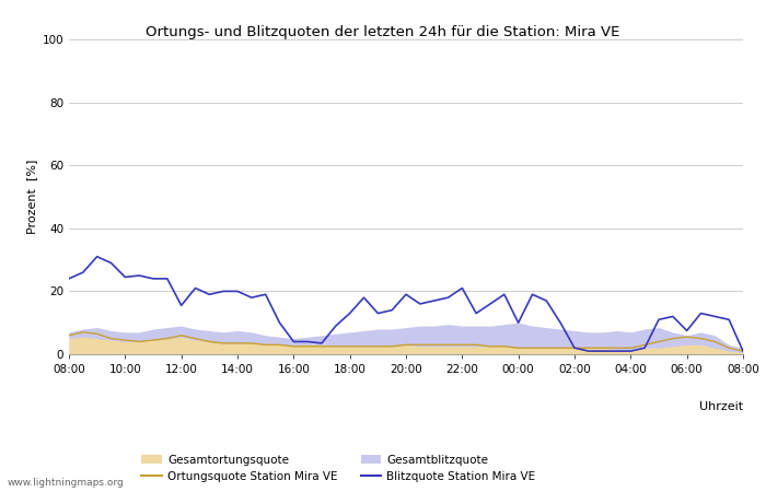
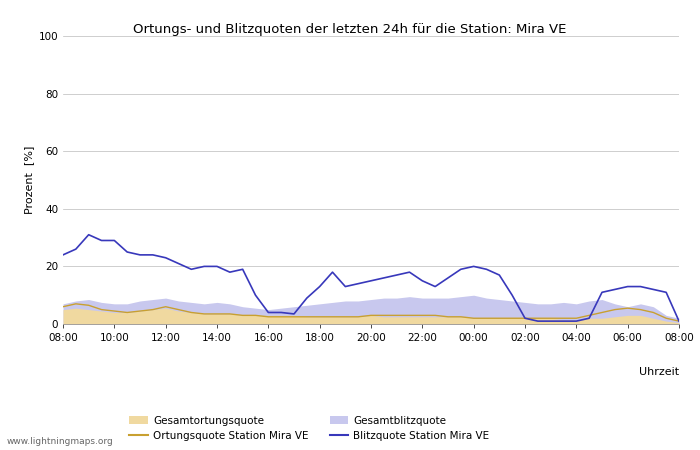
Blitzquote Station Mira VE/10:00: 24.5 -> 29.0
Blitzquote Station Mira VE/12:00: 15.5 -> 23.0
Blitzquote Station Mira VE/20:00: 19.0 -> 15.0
Blitzquote Station Mira VE/22:00: 21.0 -> 15.0
Blitzquote Station Mira VE/00:00: 10.0 -> 20.0
Blitzquote Station Mira VE/06:00: 7.5 -> 13.0
